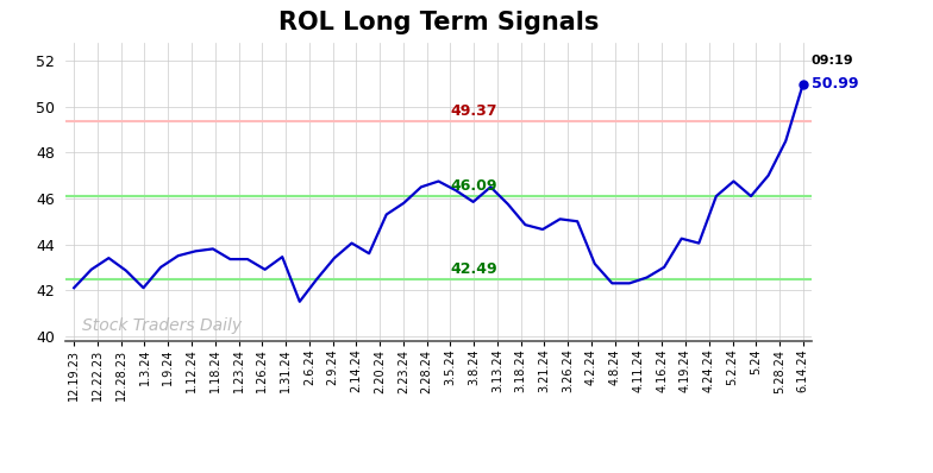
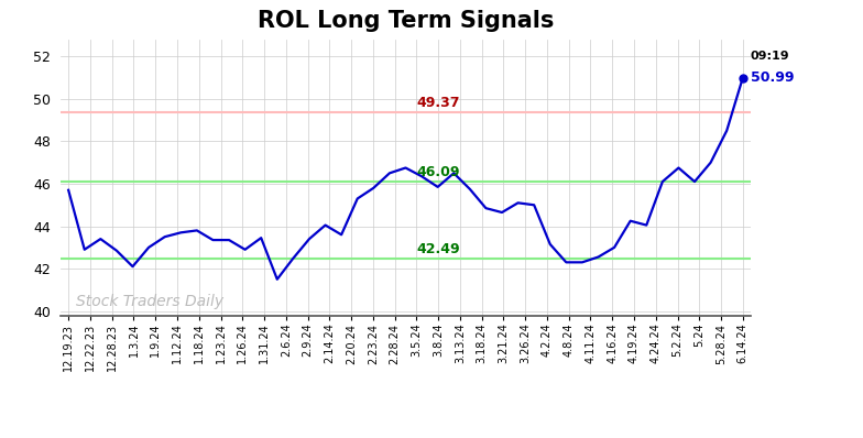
12.19.23: 42.1 -> 45.7
